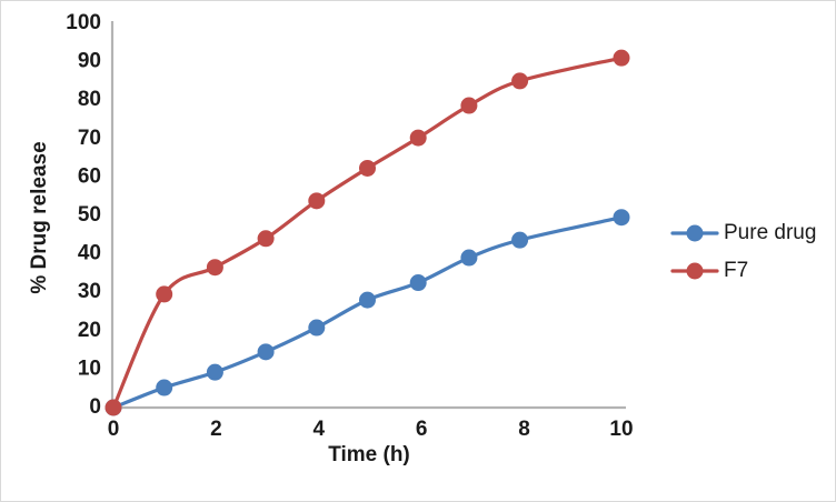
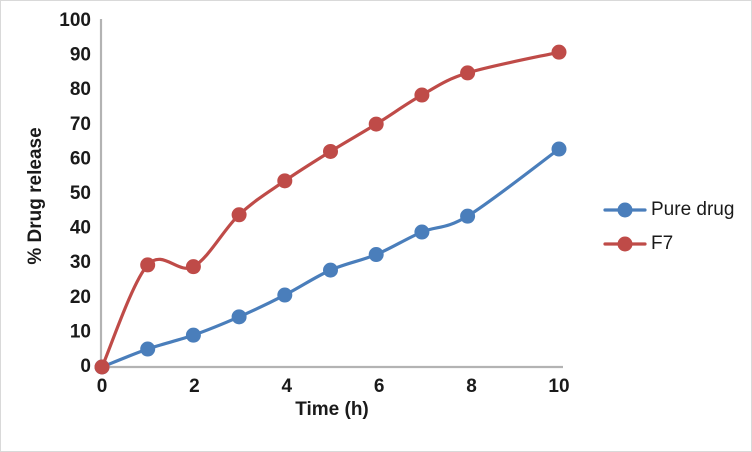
F7/2: 36 -> 29
Pure drug/10: 50 -> 63
